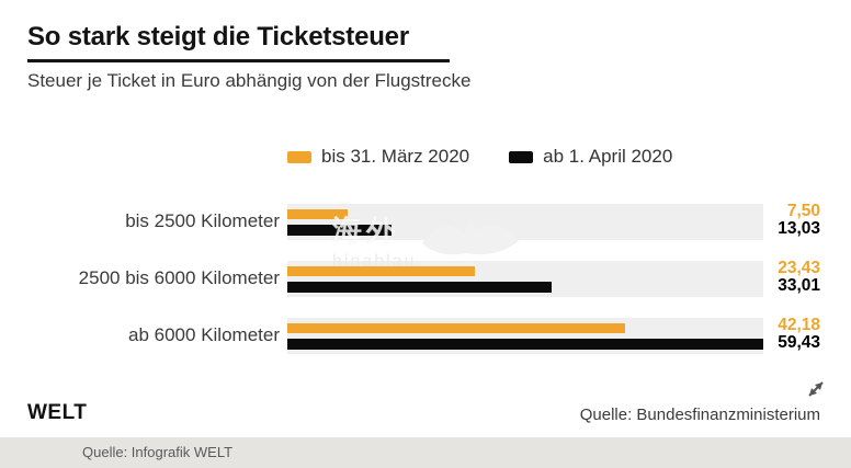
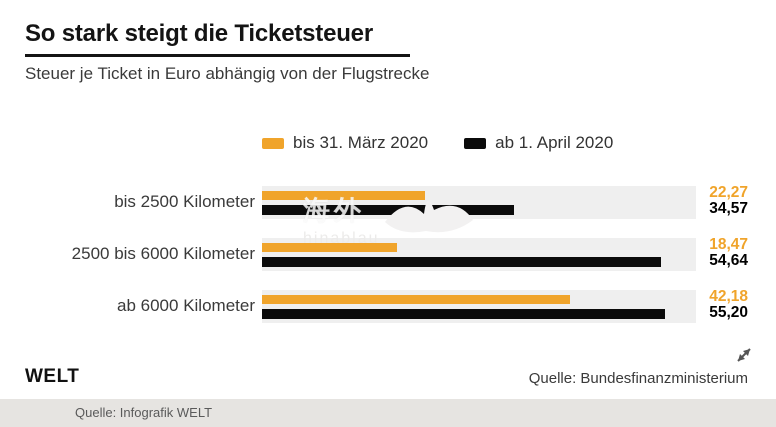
bis 31. März 2020/bis 2500 Kilometer: 7,50 -> 22,27
ab 1. April 2020/bis 2500 Kilometer: 13,03 -> 34,57
bis 31. März 2020/2500 bis 6000 Kilometer: 23,43 -> 18,47
ab 1. April 2020/2500 bis 6000 Kilometer: 33,01 -> 54,64
ab 1. April 2020/ab 6000 Kilometer: 59,43 -> 55,20
